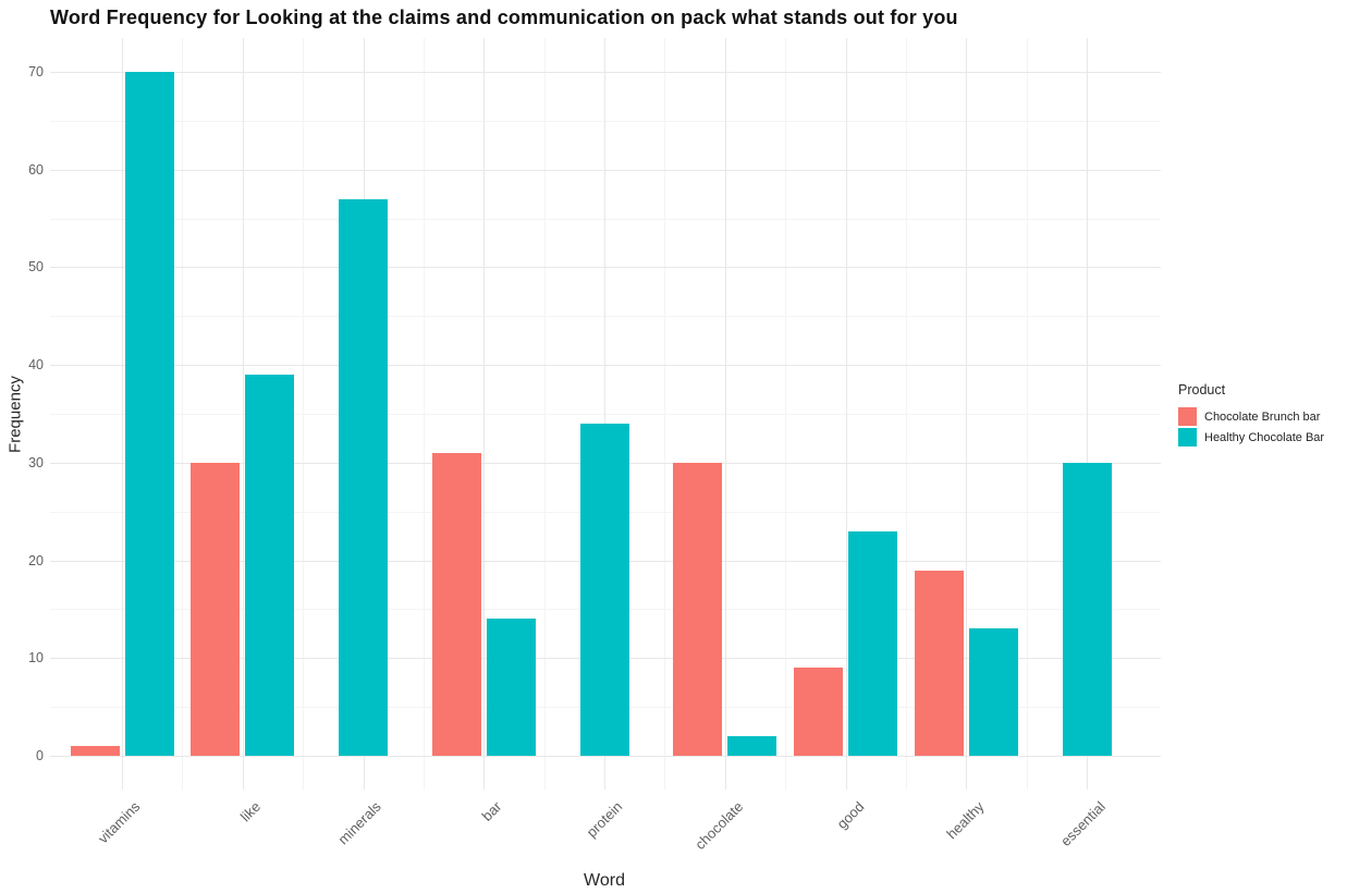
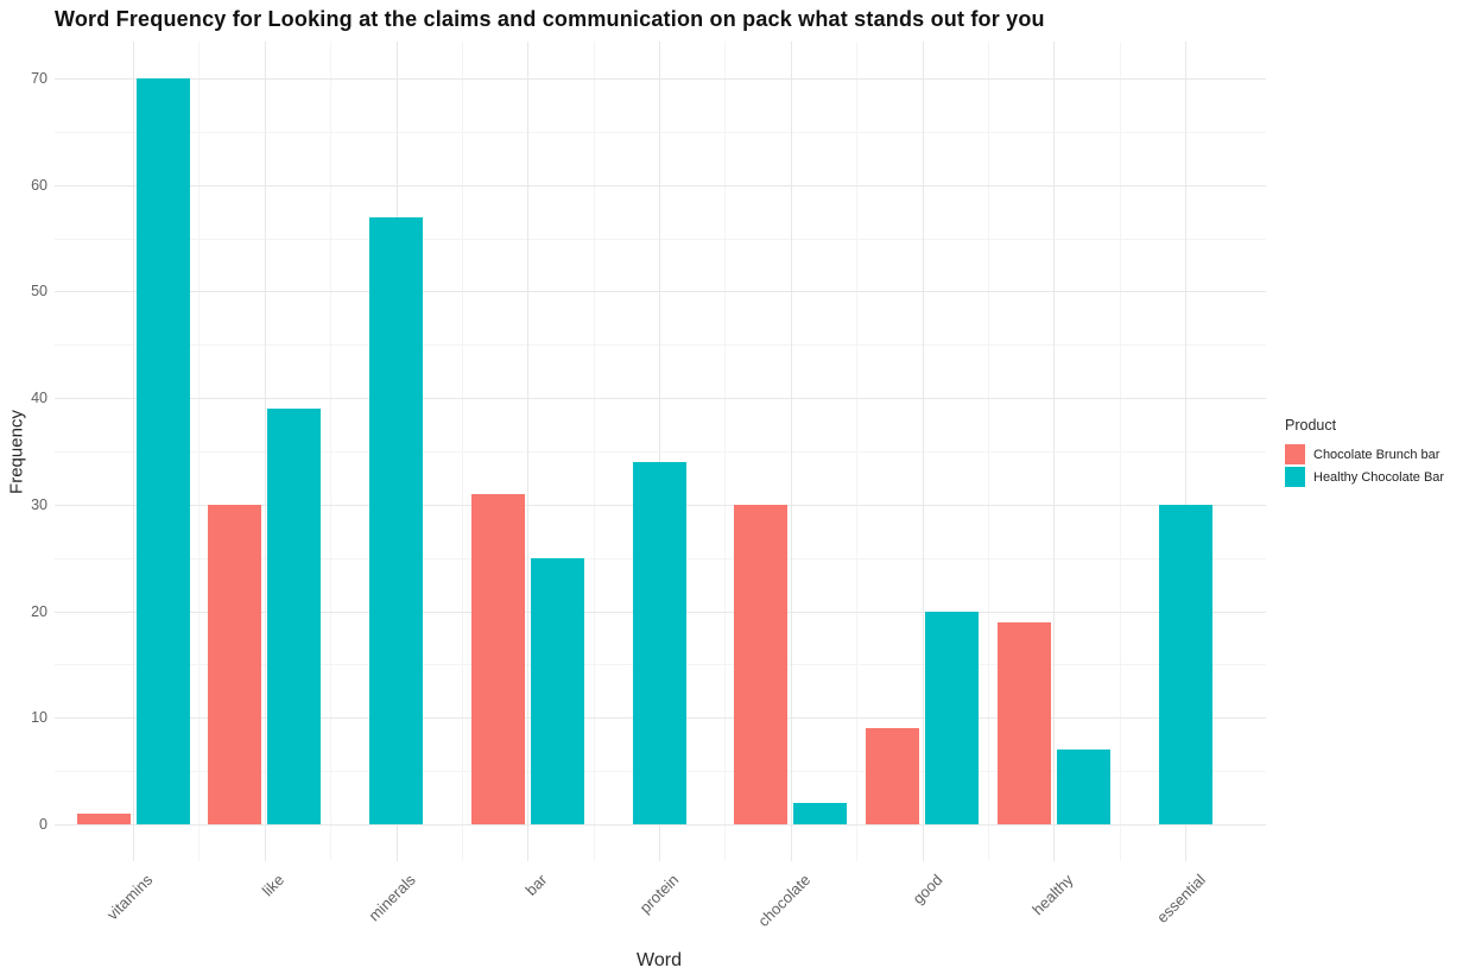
Healthy Chocolate Bar/bar: 14 -> 25
Healthy Chocolate Bar/good: 23 -> 20
Healthy Chocolate Bar/healthy: 13 -> 7
